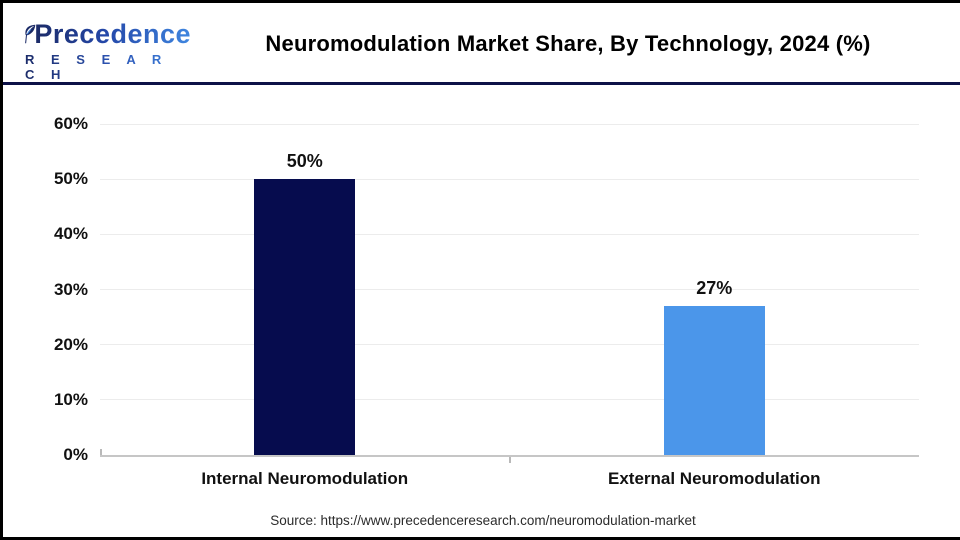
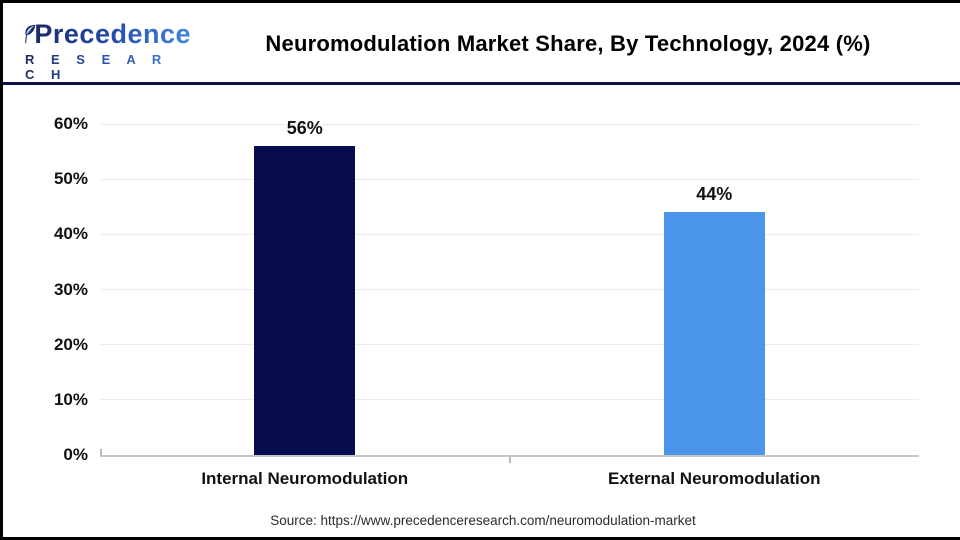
Internal Neuromodulation: 50% -> 56%
External Neuromodulation: 27% -> 44%
